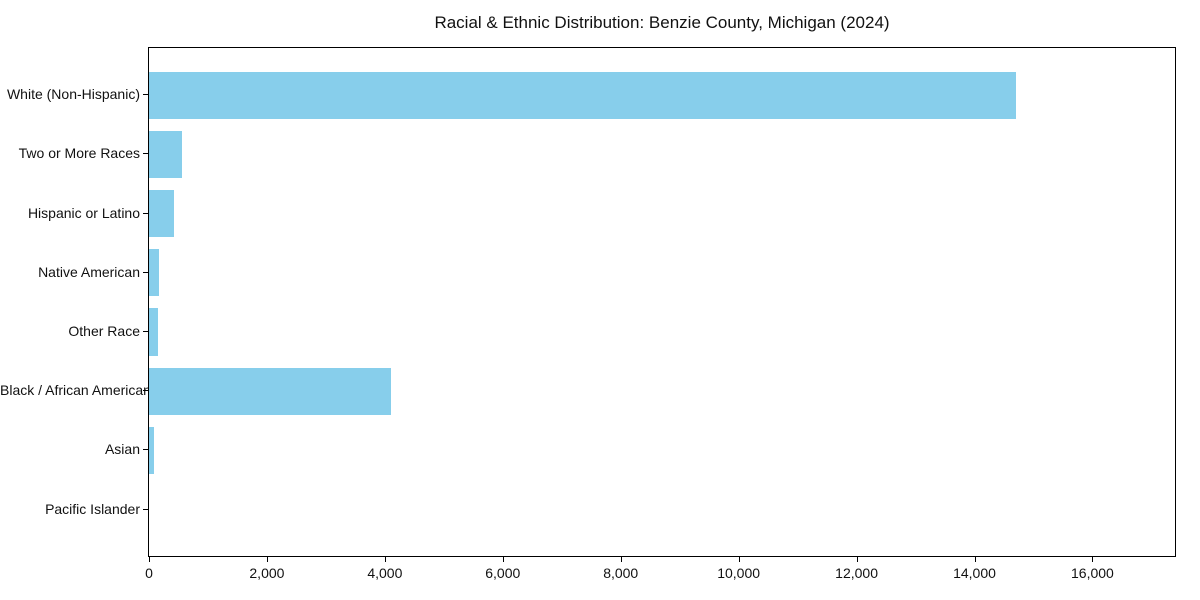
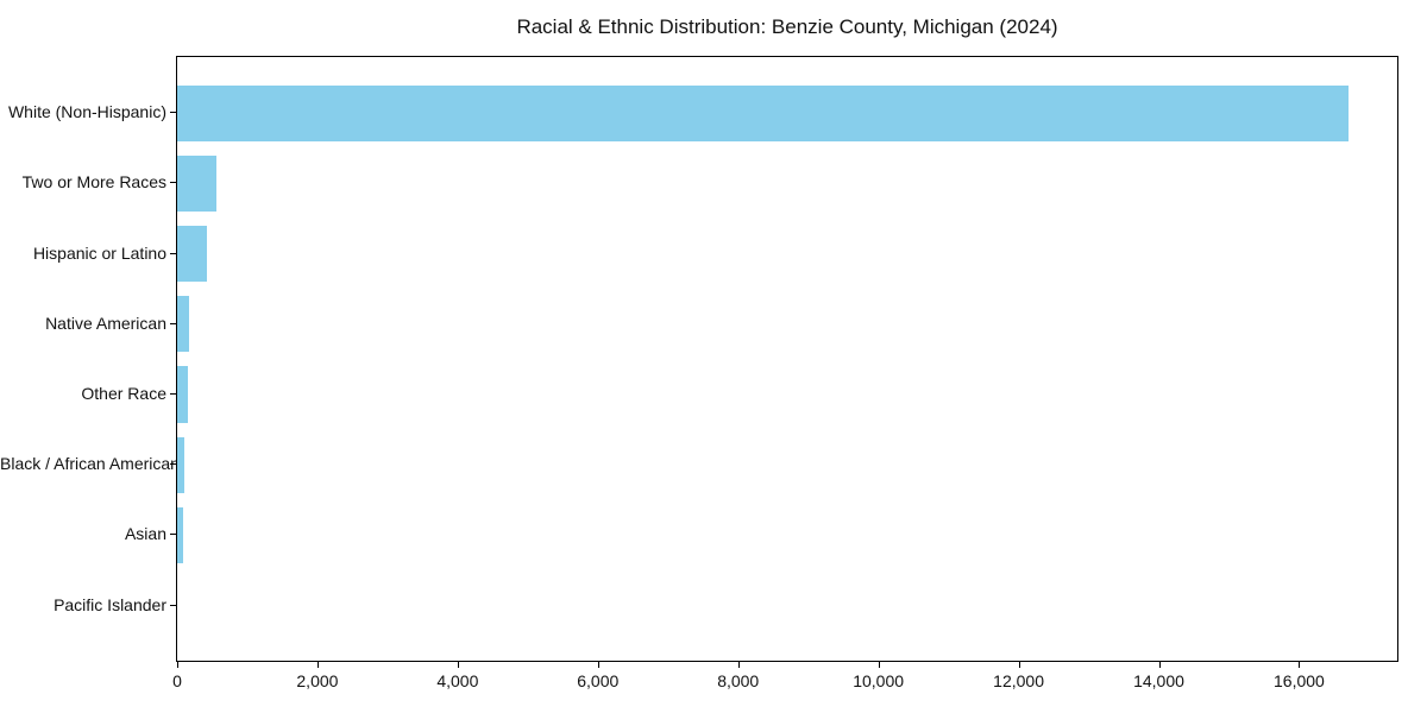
White (Non-Hispanic): 14700 -> 16700
Black / African American: 4100 -> 100
